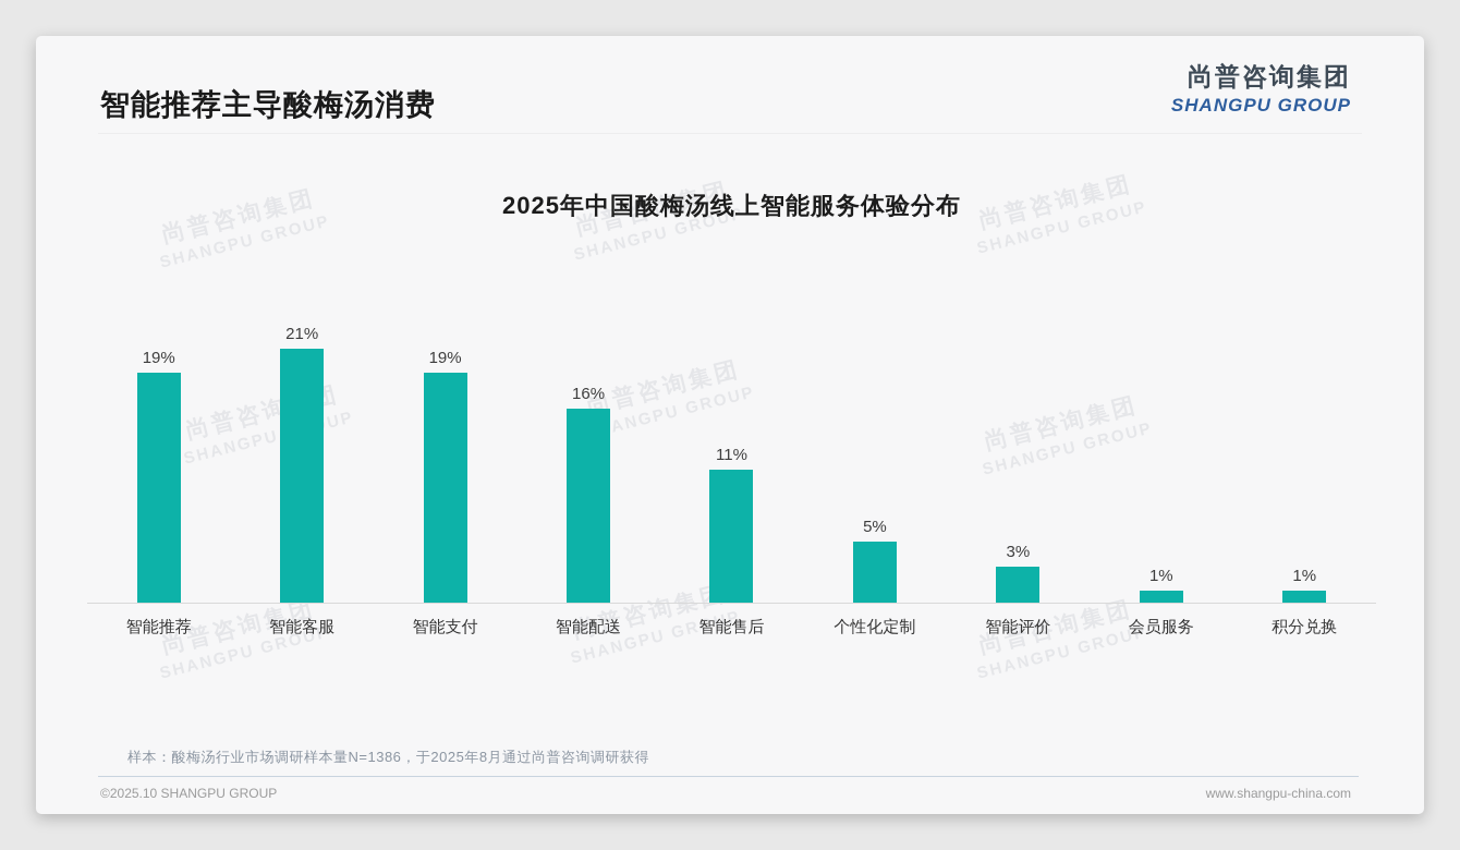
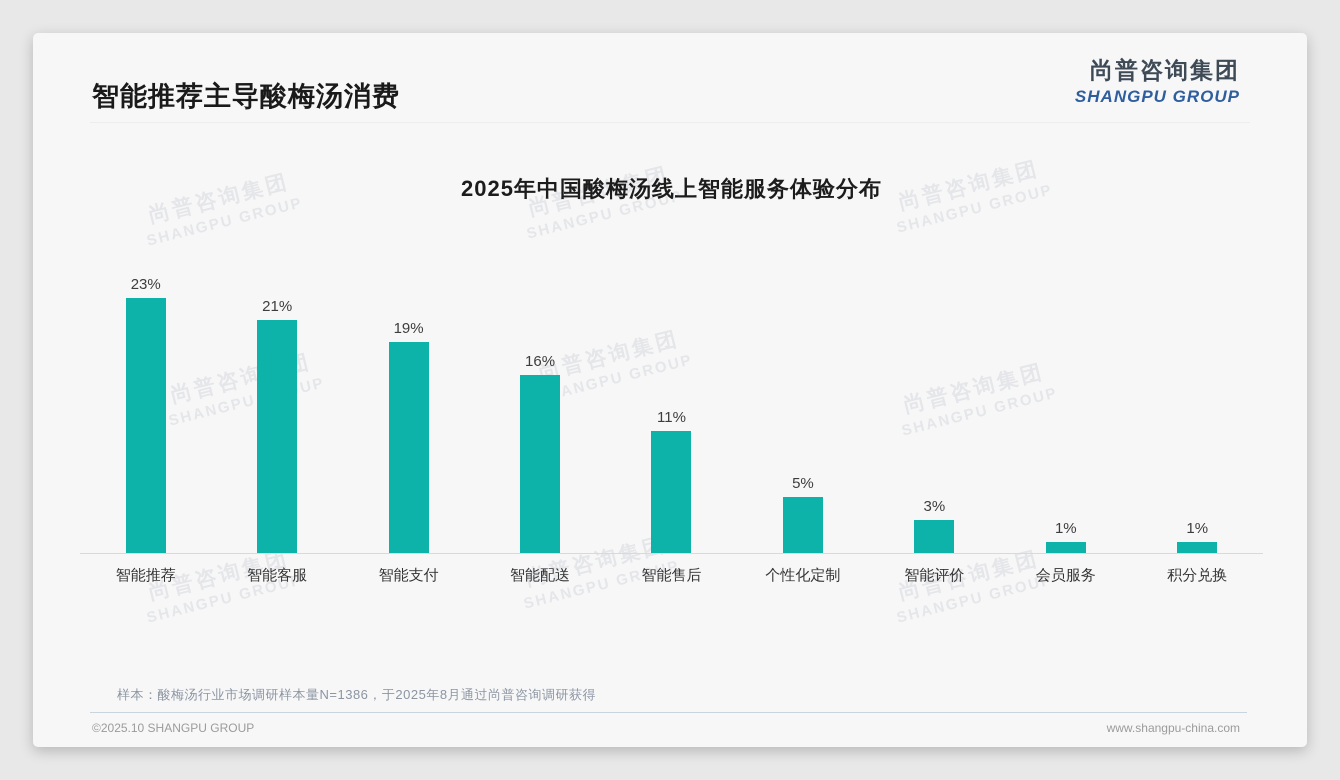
智能推荐: 19% -> 23%
